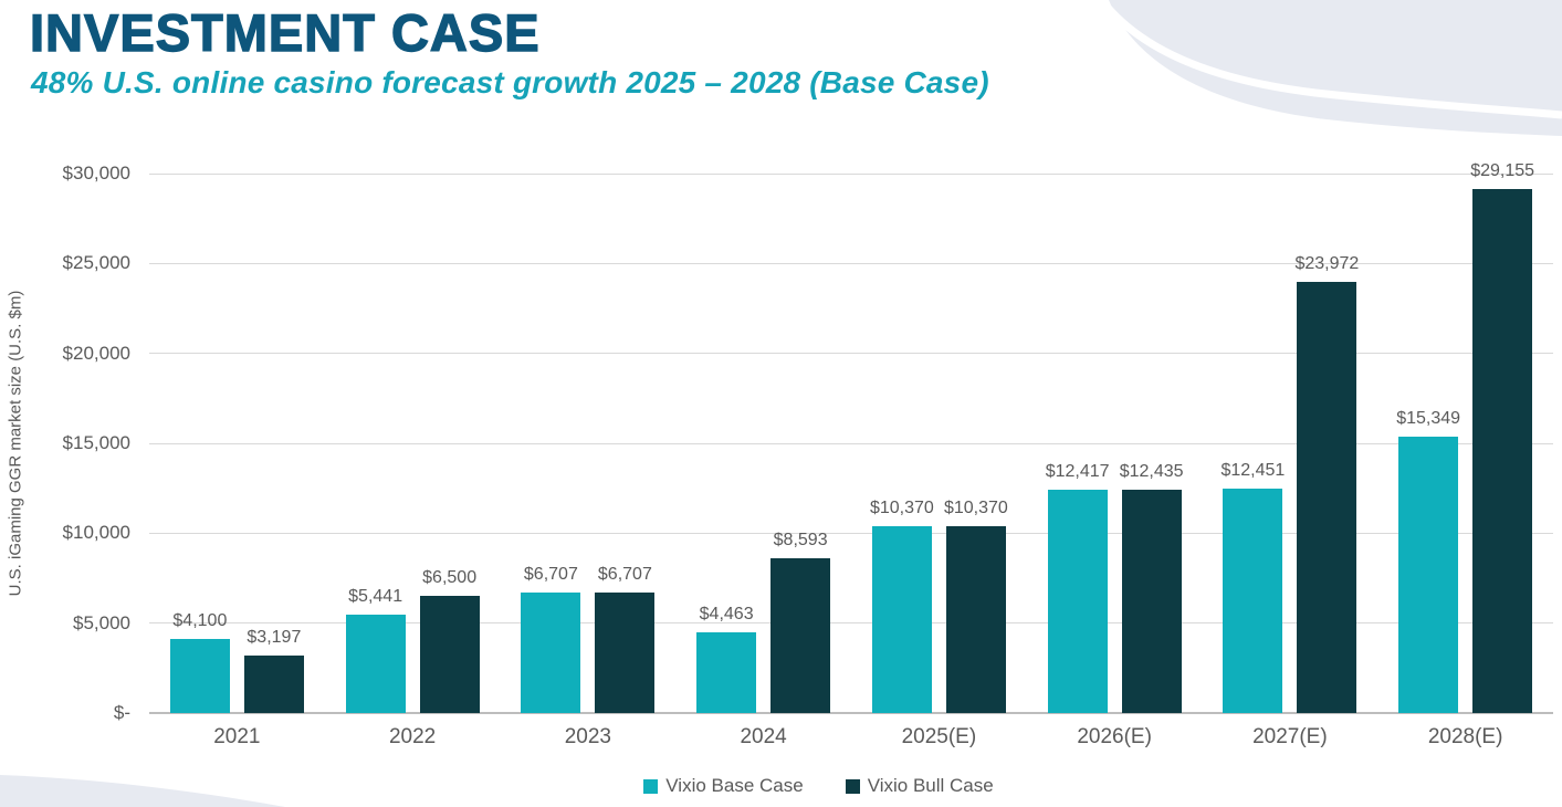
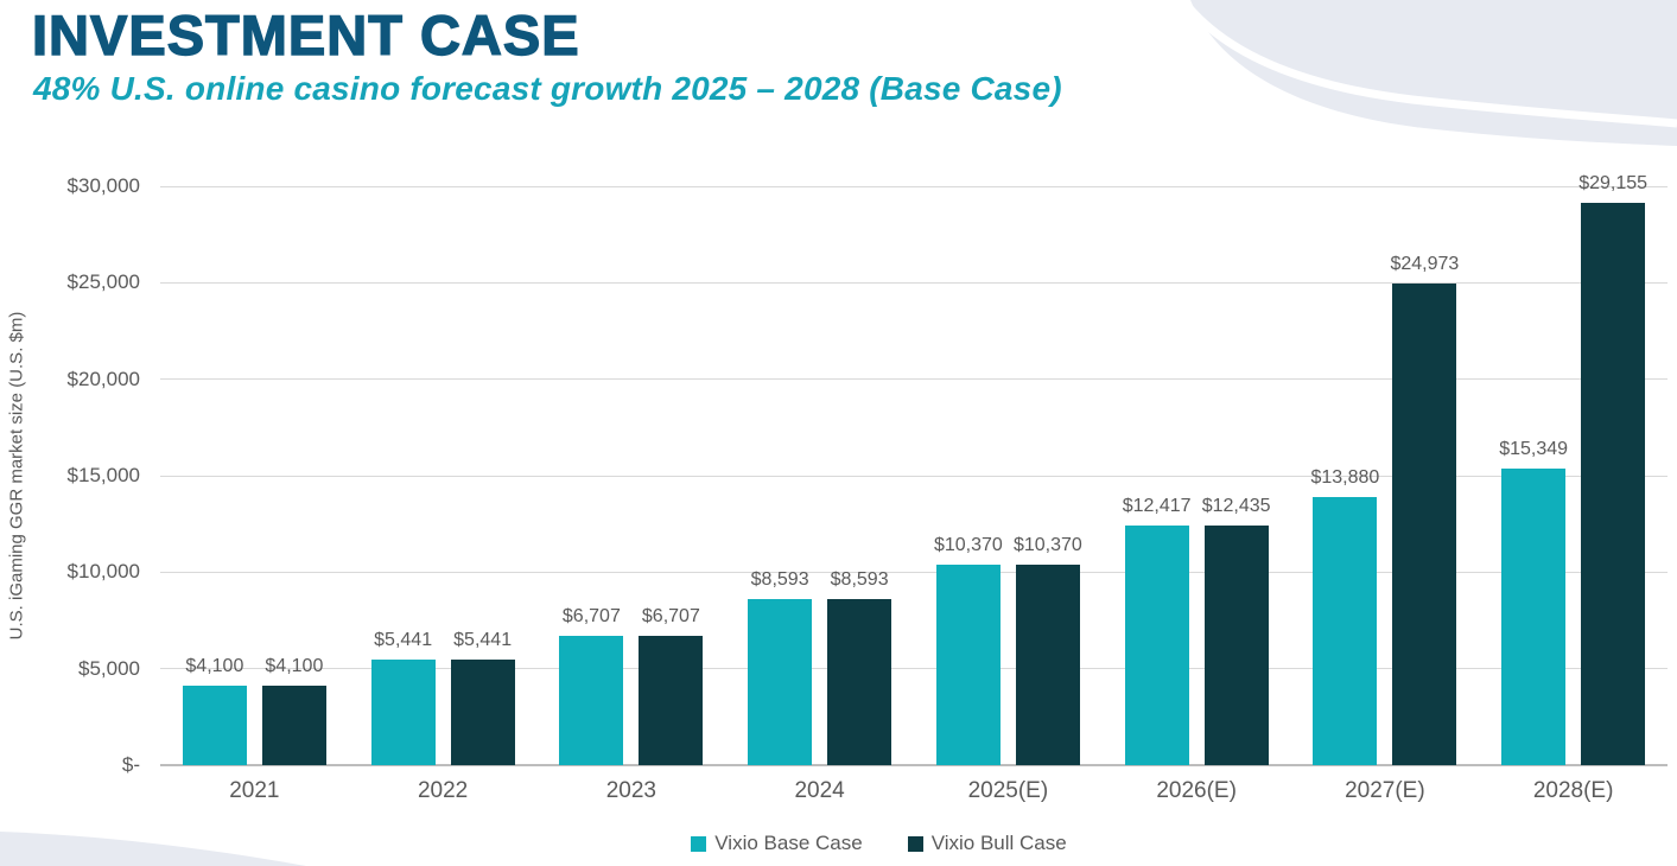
Vixio Bull Case/2021: $3,197 -> $4,100
Vixio Bull Case/2022: $6,500 -> $5,441
Vixio Base Case/2024: $4,463 -> $8,593
Vixio Base Case/2027(E): $12,451 -> $13,880
Vixio Bull Case/2027(E): $23,972 -> $24,973
